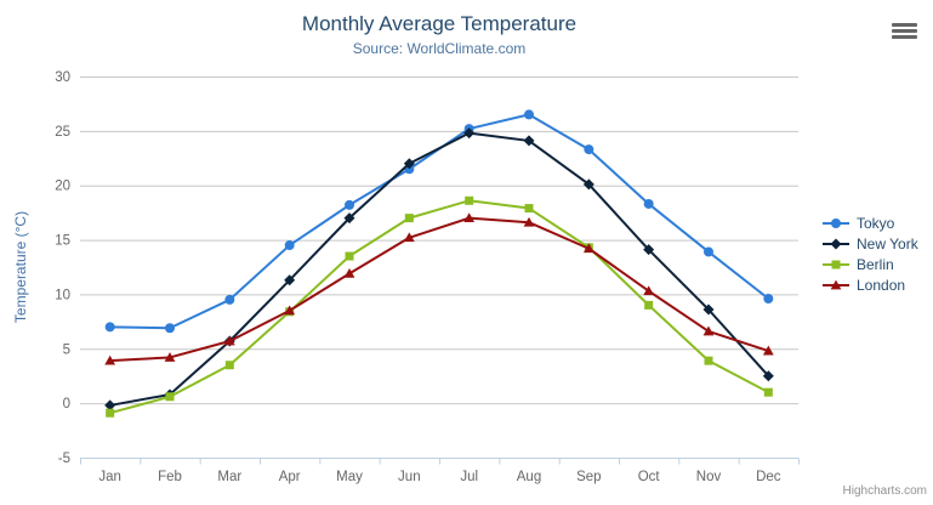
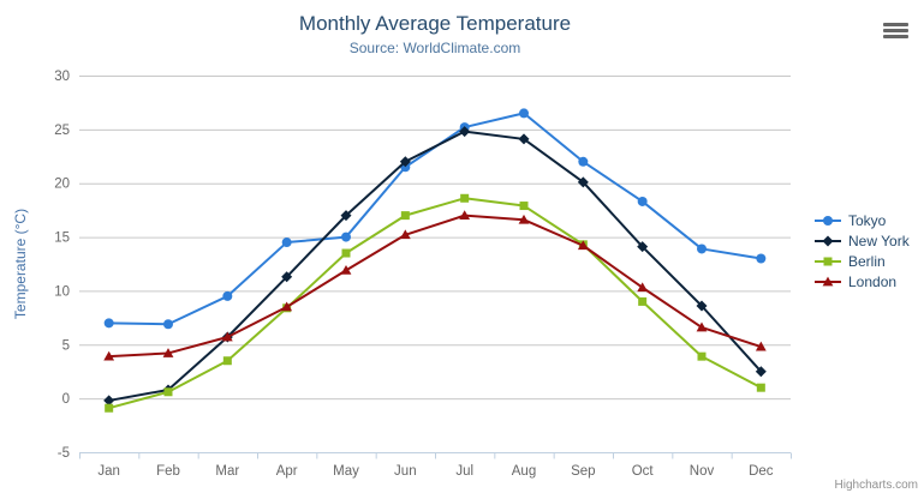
Tokyo/May: 18 -> 15
Tokyo/Sep: 23 -> 22
Tokyo/Dec: 10 -> 13
